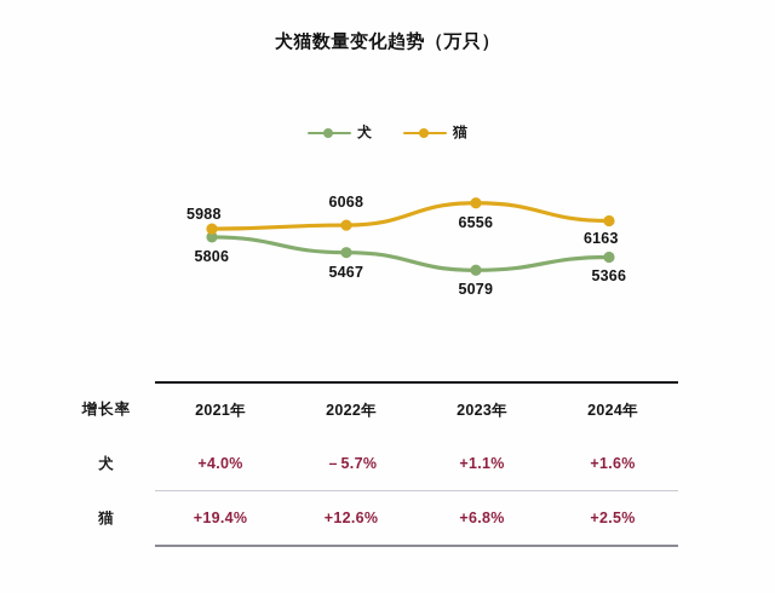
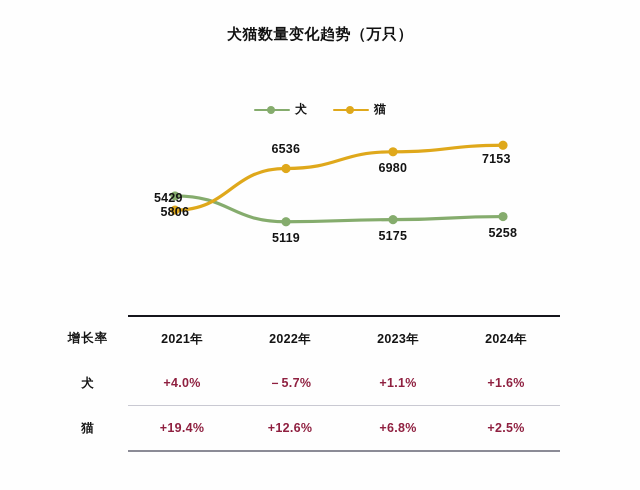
猫/2021年: 5988 -> 5429
犬/2022年: 5467 -> 5119
猫/2022年: 6068 -> 6536
犬/2023年: 5079 -> 5175
猫/2023年: 6556 -> 6980
犬/2024年: 5366 -> 5258
猫/2024年: 6163 -> 7153
